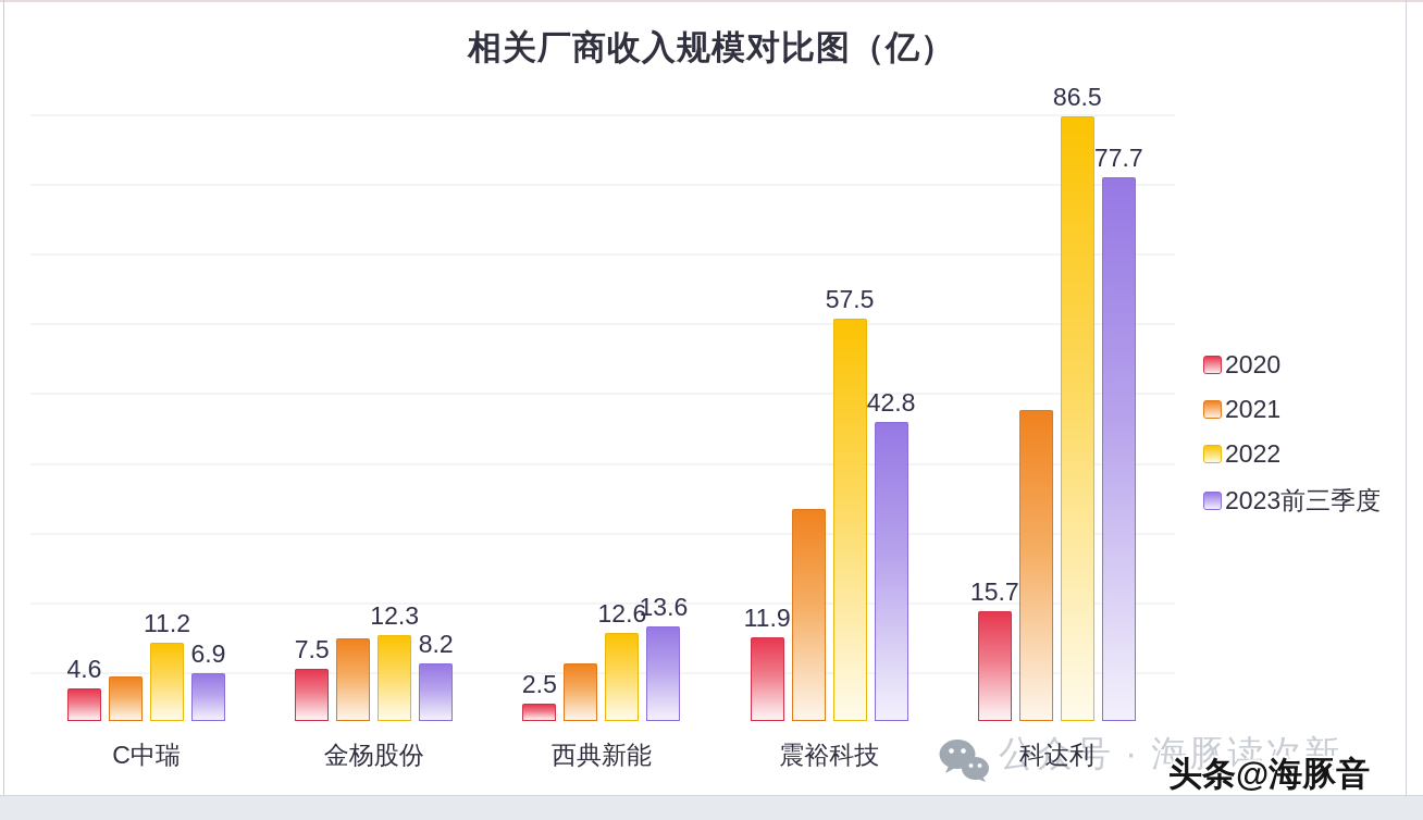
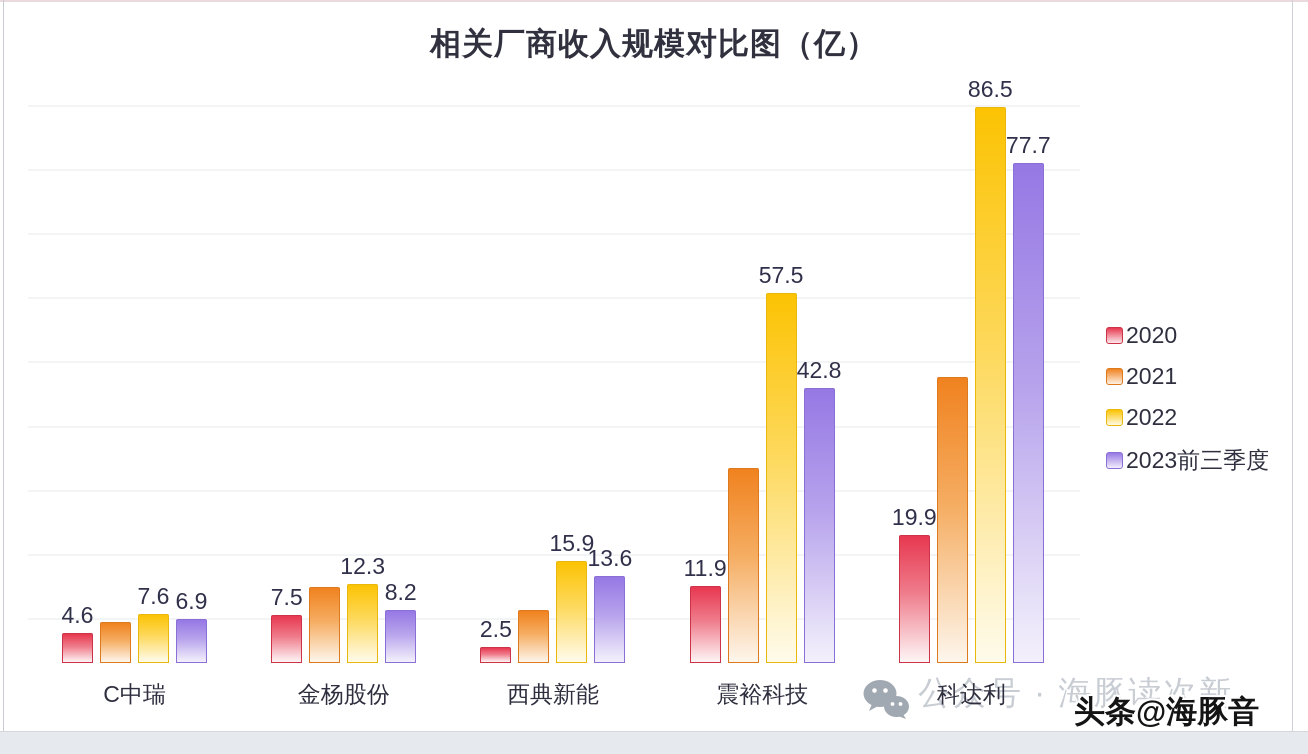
2022/C中瑞: 11.2 -> 7.6
2022/西典新能: 12.6 -> 15.9
2020/科达利: 15.7 -> 19.9
